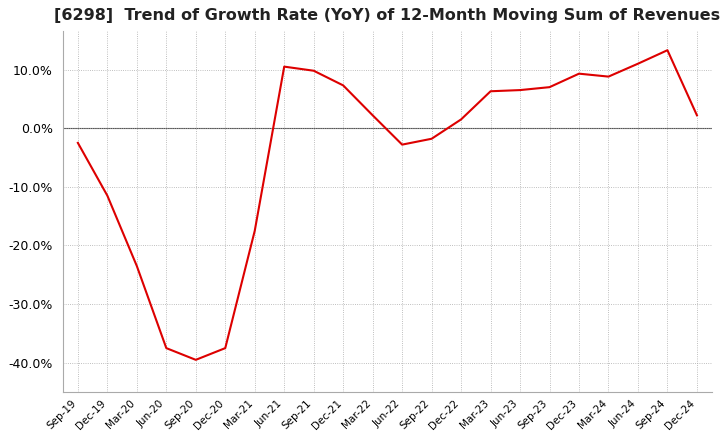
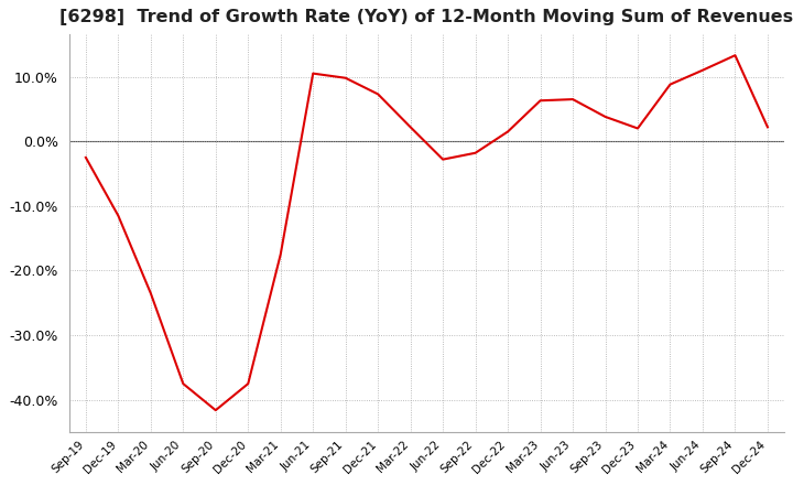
Sep-20: -39.5% -> -41.6%
Sep-23: 7.0% -> 3.8%
Dec-23: 9.3% -> 2.0%
